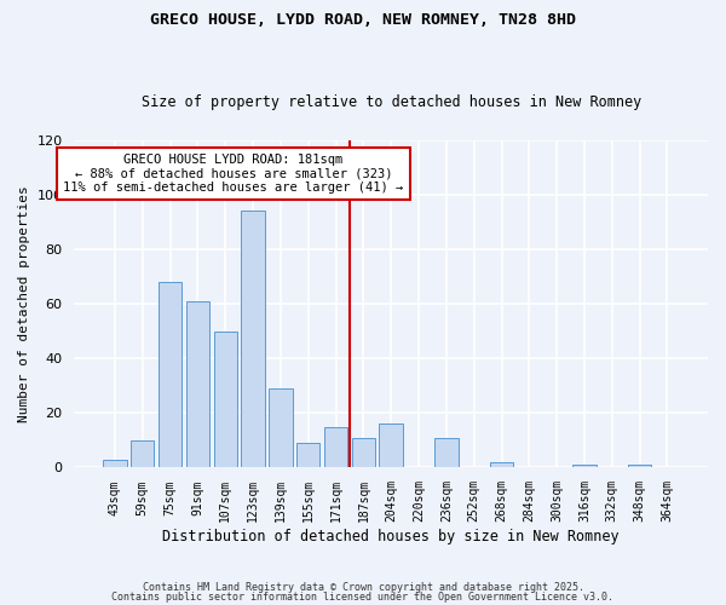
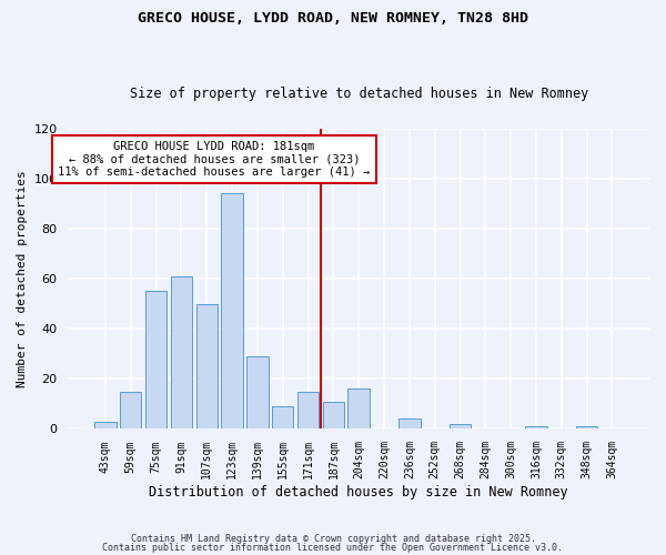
59sqm: 10 -> 15
75sqm: 68 -> 55
236sqm: 11 -> 4
